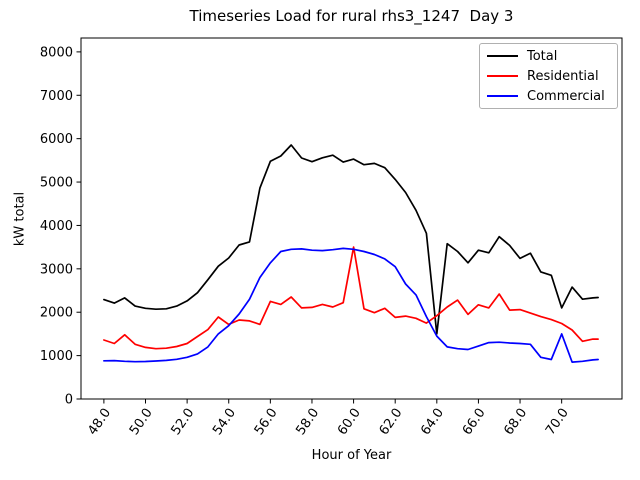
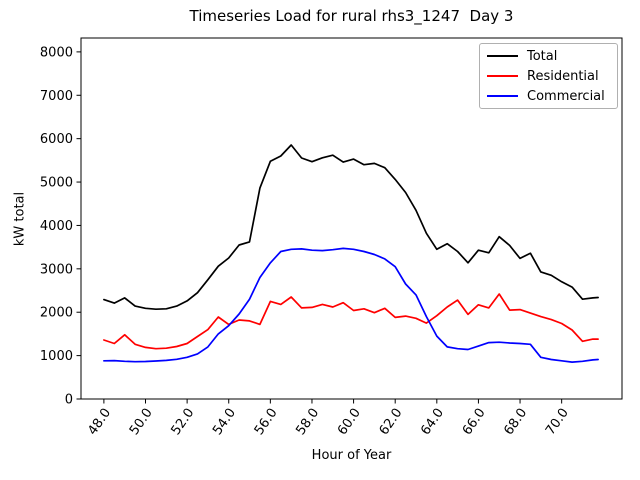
Residential/60.0: 3500 -> 2000
Total/64.0: 1500 -> 3400
Total/70.0: 2100 -> 2700
Commercial/70.0: 1500 -> 900
